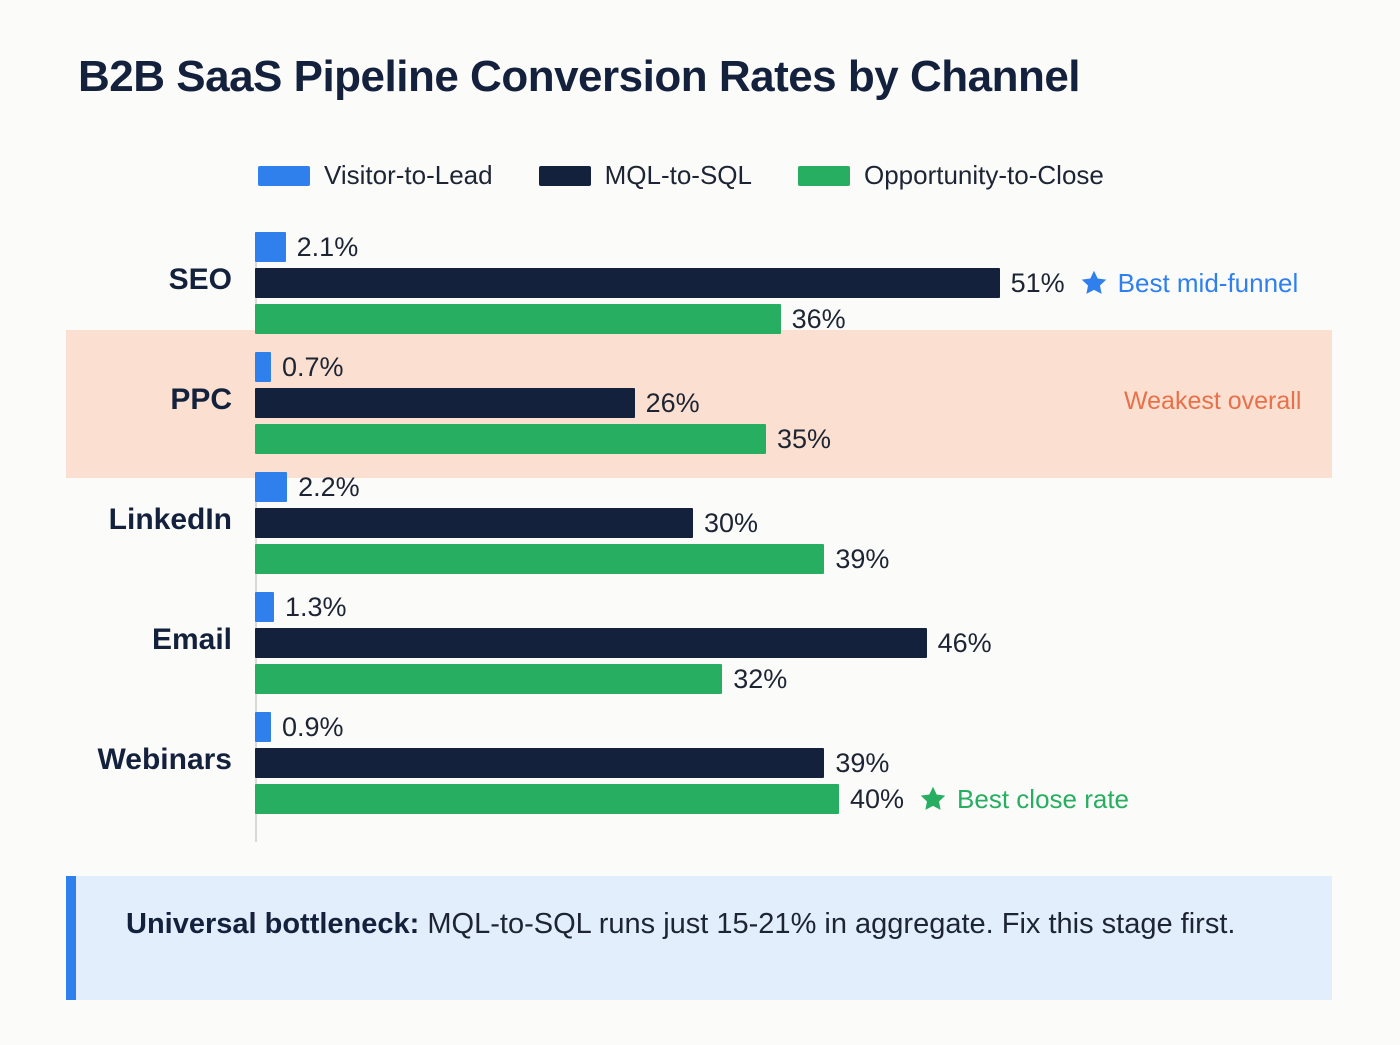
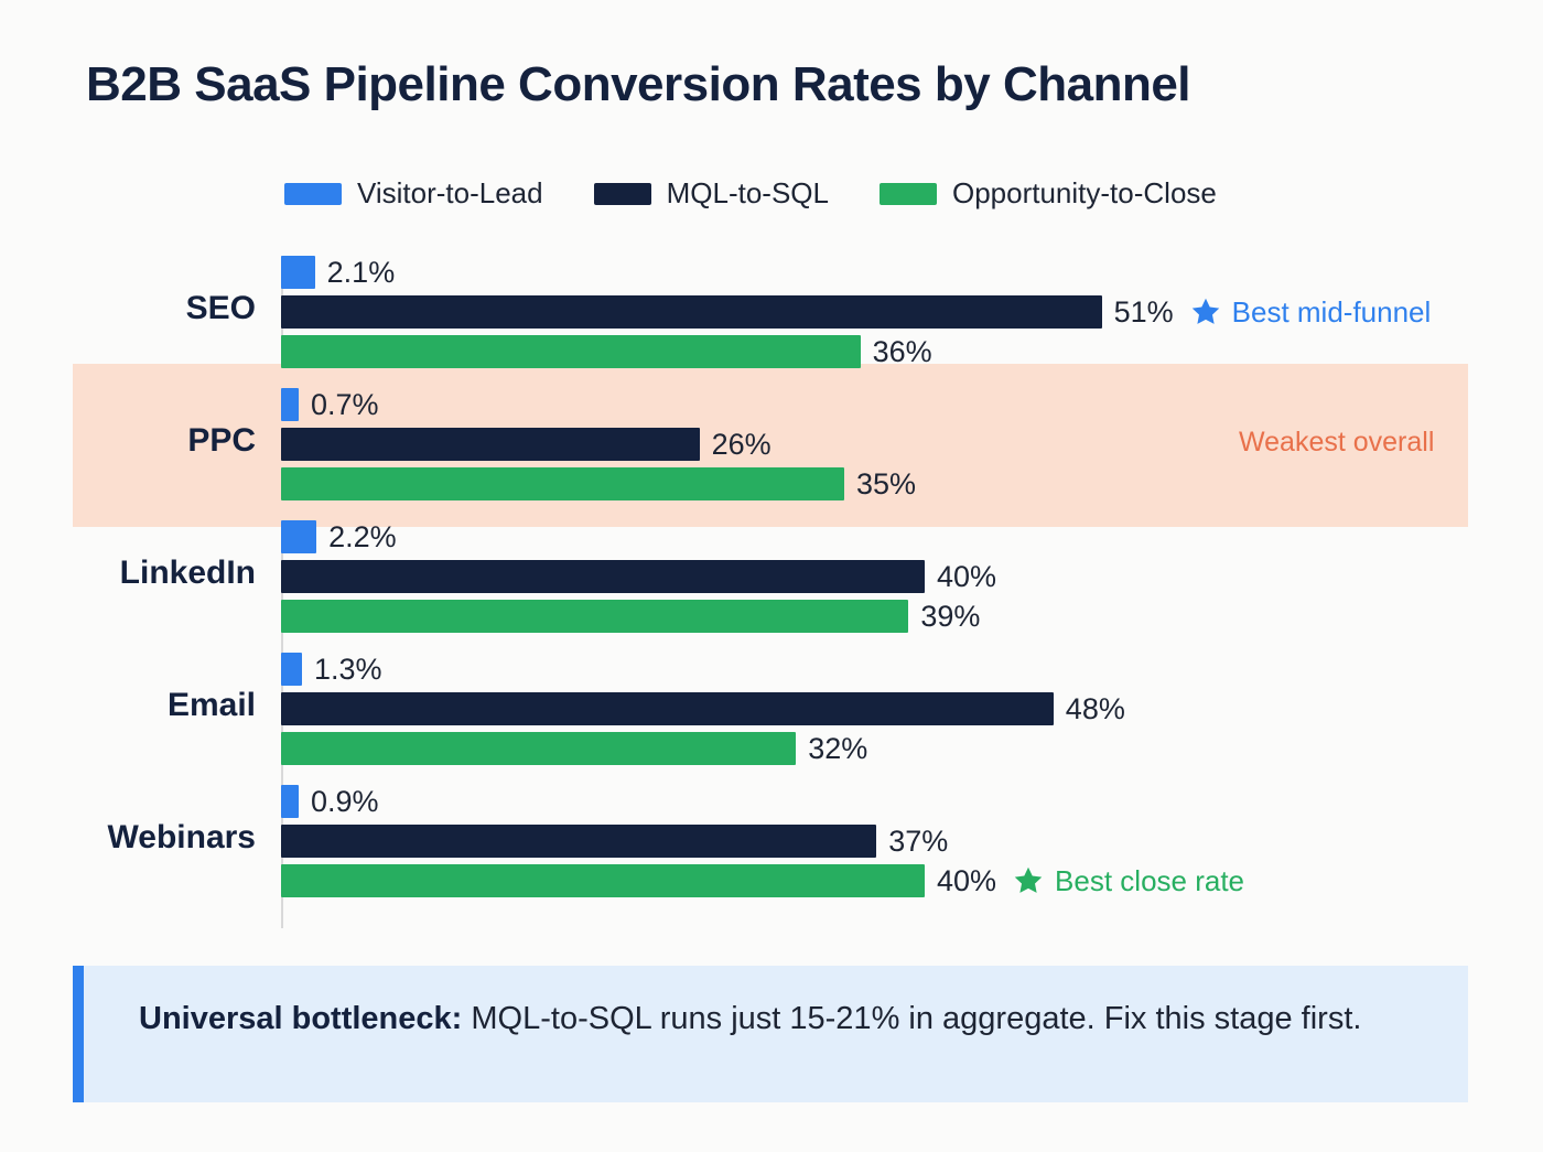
MQL-to-SQL/LinkedIn: 30% -> 40%
MQL-to-SQL/Email: 46% -> 48%
MQL-to-SQL/Webinars: 39% -> 37%
